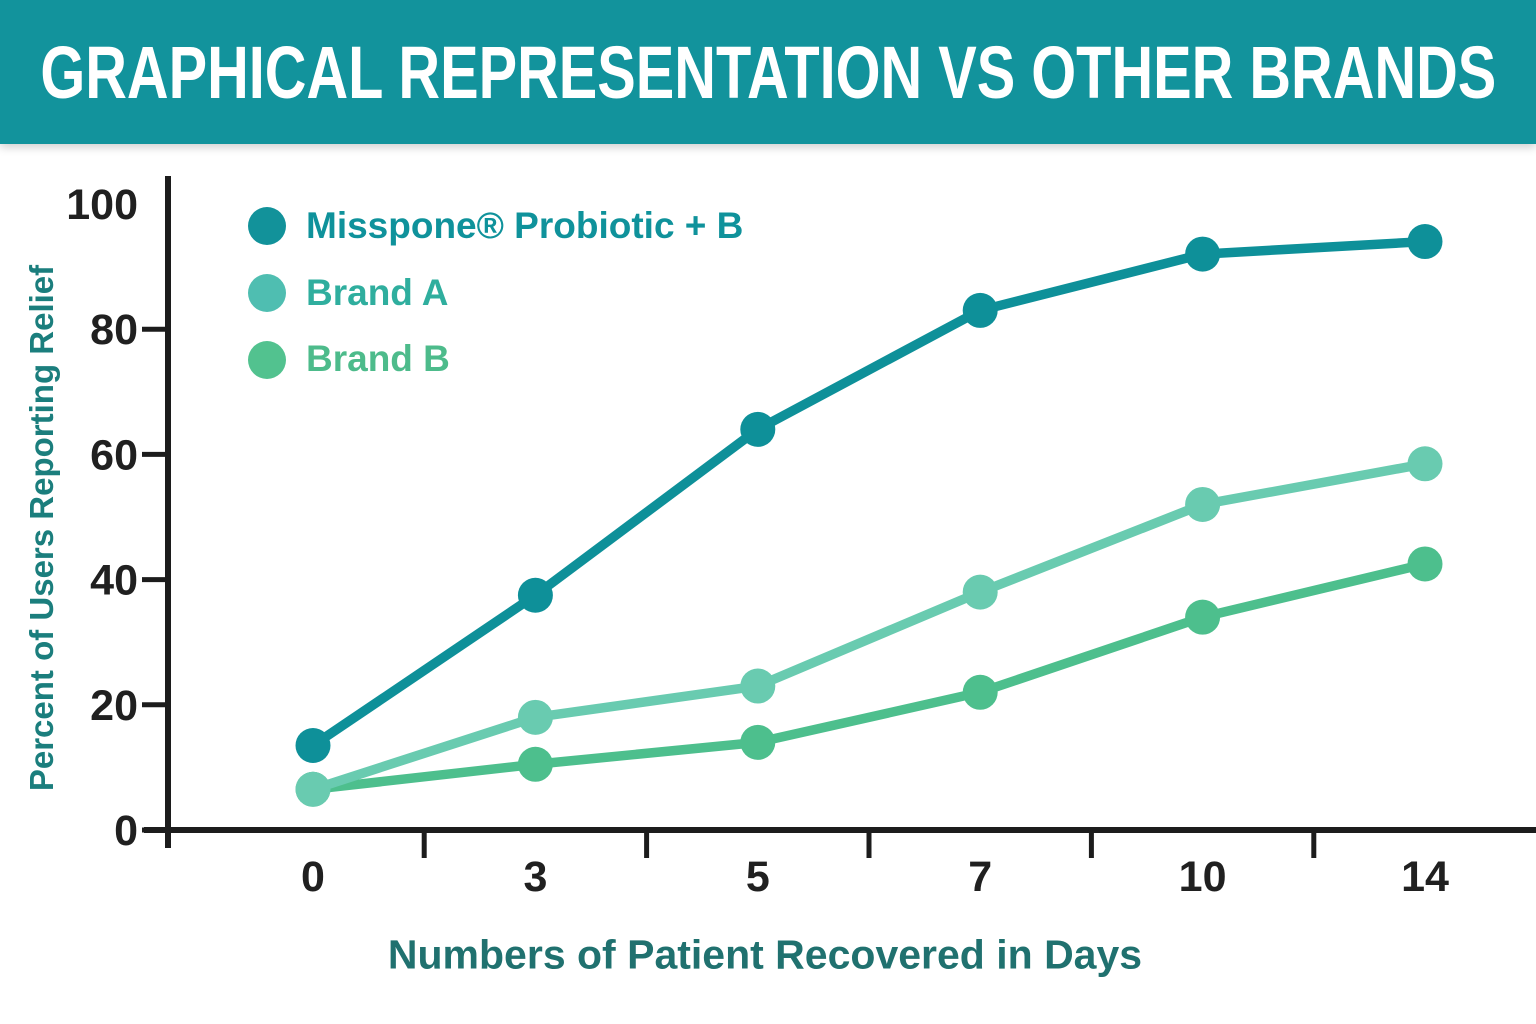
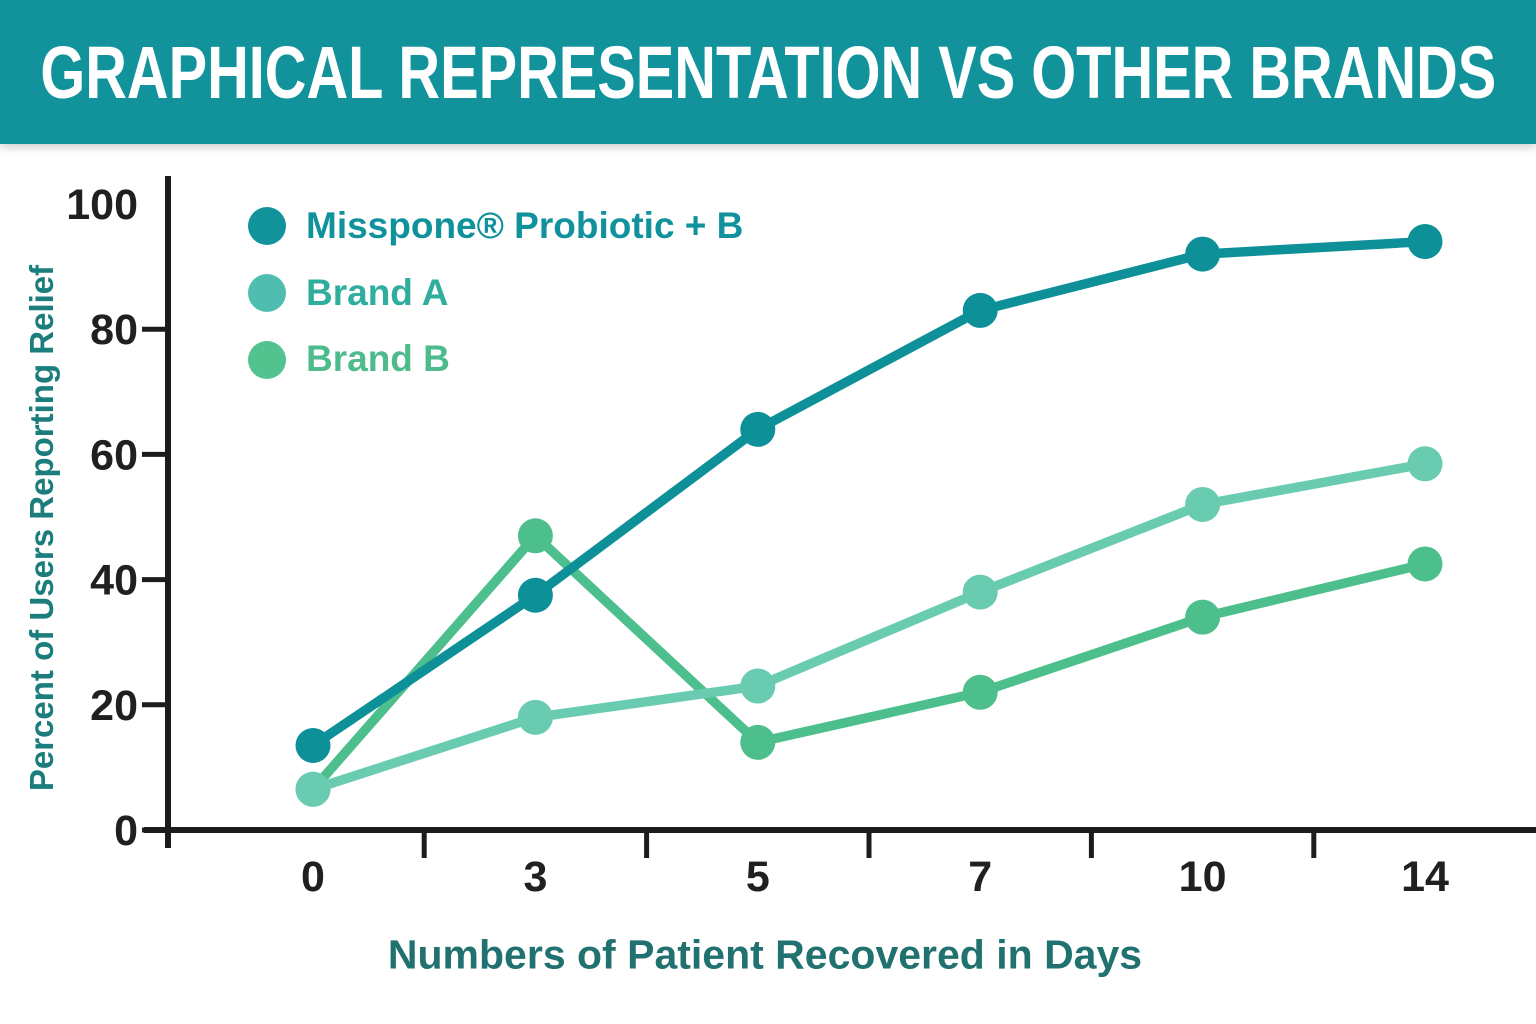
Brand B/3: 10 -> 47
